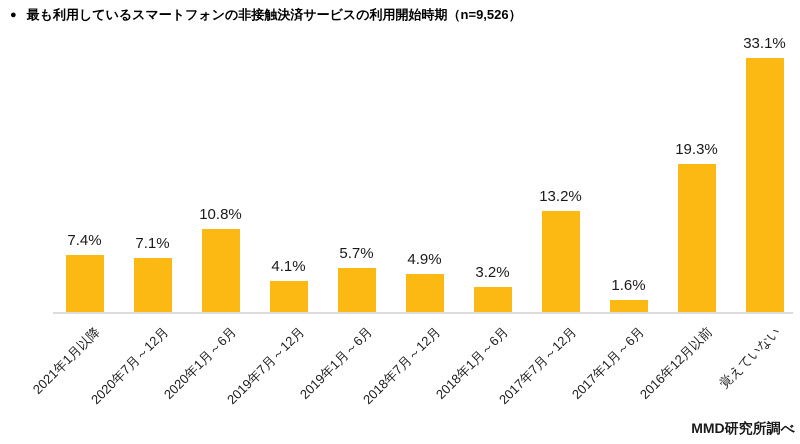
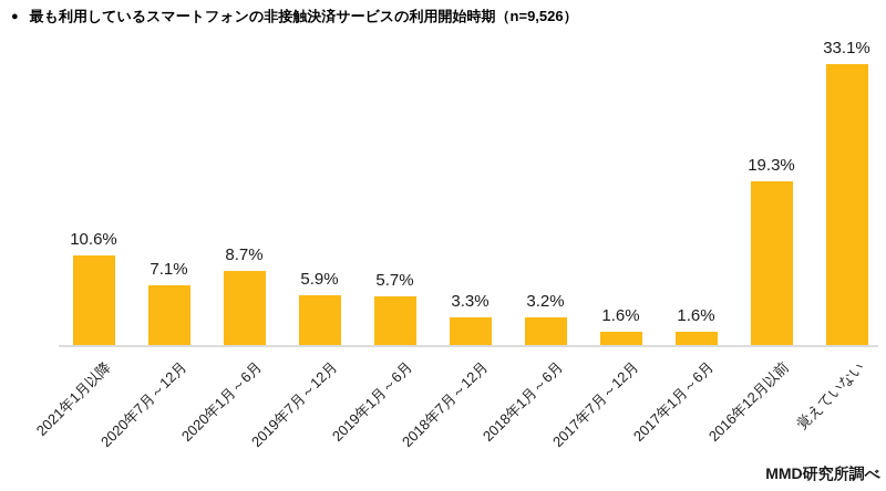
2021年1月以降: 7.4% -> 10.6%
2020年1月～6月: 10.8% -> 8.7%
2019年7月～12月: 4.1% -> 5.9%
2018年7月～12月: 4.9% -> 3.3%
2017年7月～12月: 13.2% -> 1.6%
